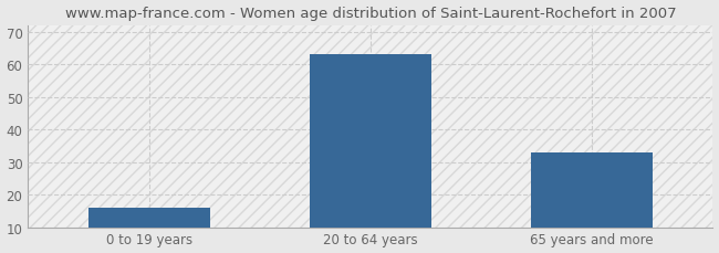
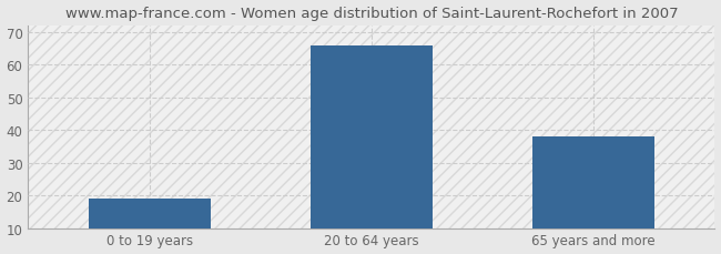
0 to 19 years: 16 -> 19
20 to 64 years: 63 -> 66
65 years and more: 33 -> 38
